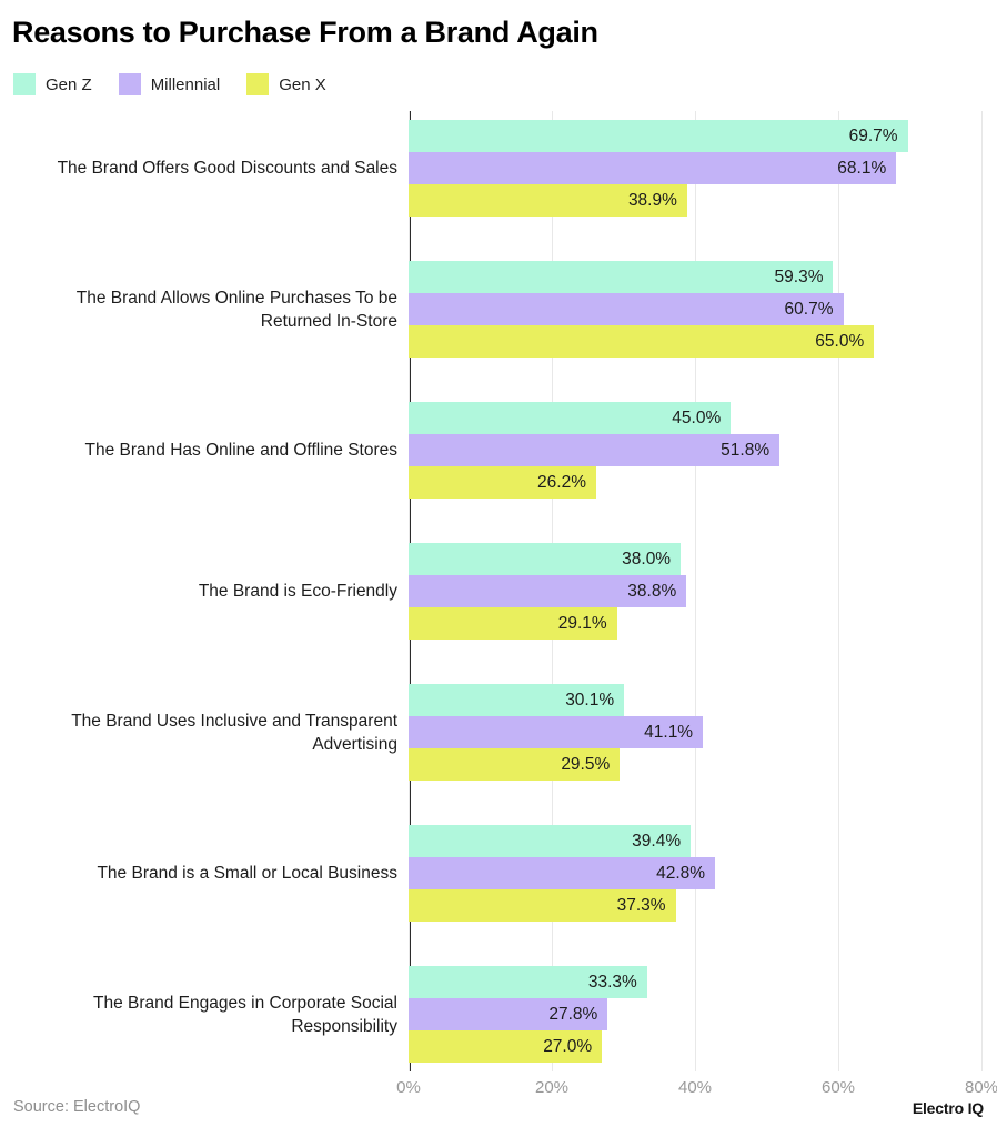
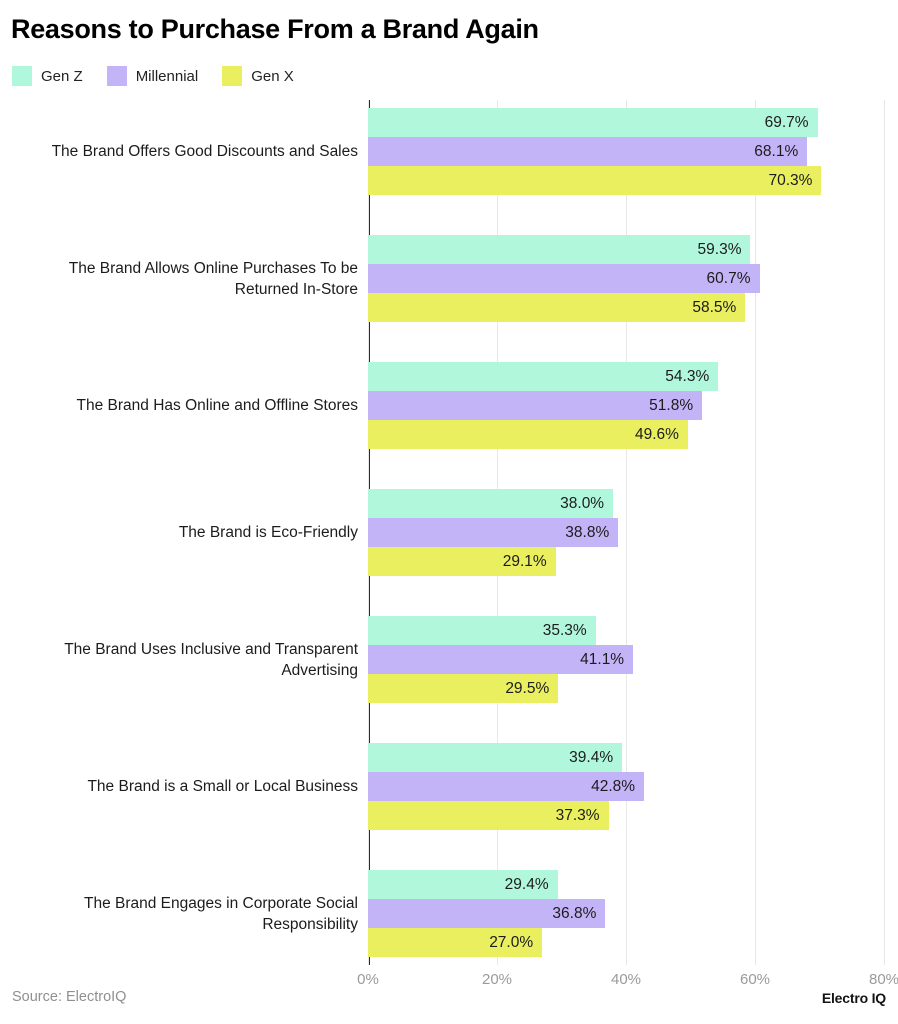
Gen X/The Brand Offers Good Discounts and Sales: 38.9% -> 70.3%
Gen X/The Brand Allows Online Purchases To be Returned In-Store: 65.0% -> 58.5%
Gen Z/The Brand Has Online and Offline Stores: 45.0% -> 54.3%
Gen X/The Brand Has Online and Offline Stores: 26.2% -> 49.6%
Gen Z/The Brand Uses Inclusive and Transparent Advertising: 30.1% -> 35.3%
Gen Z/The Brand Engages in Corporate Social Responsibility: 33.3% -> 29.4%
Millennial/The Brand Engages in Corporate Social Responsibility: 27.8% -> 36.8%
